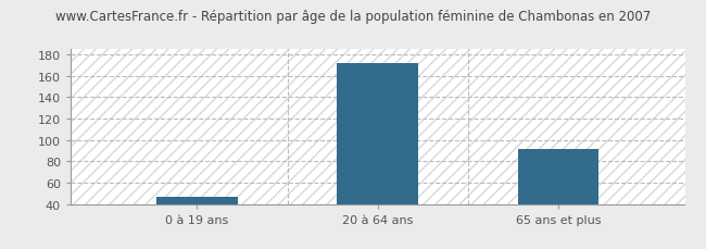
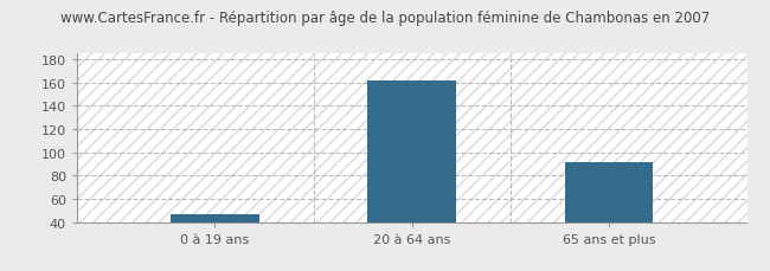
20 à 64 ans: 172 -> 162
